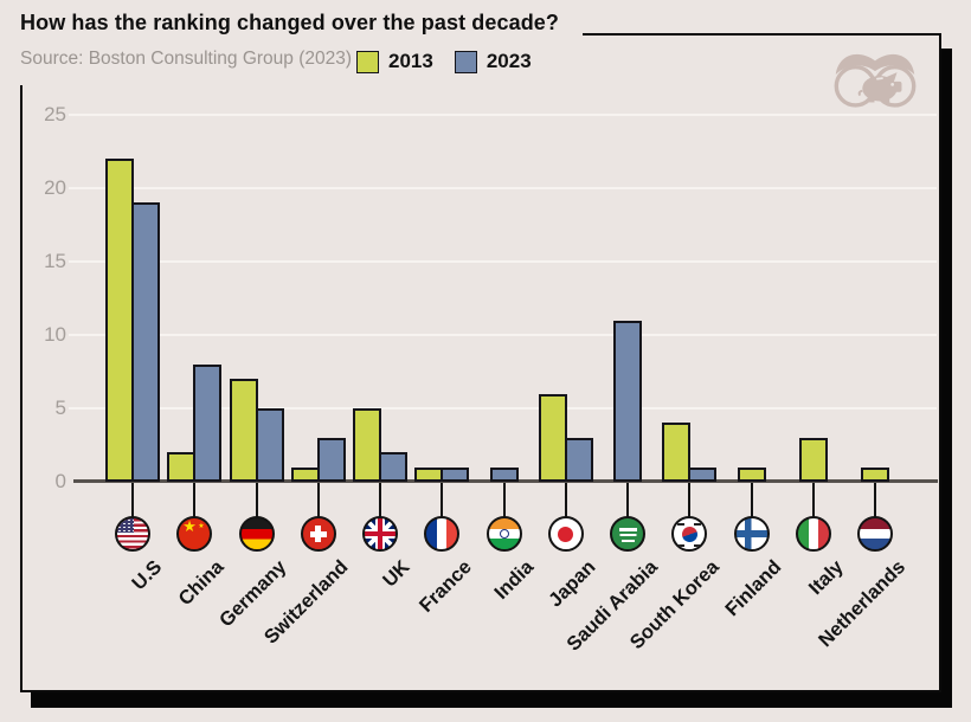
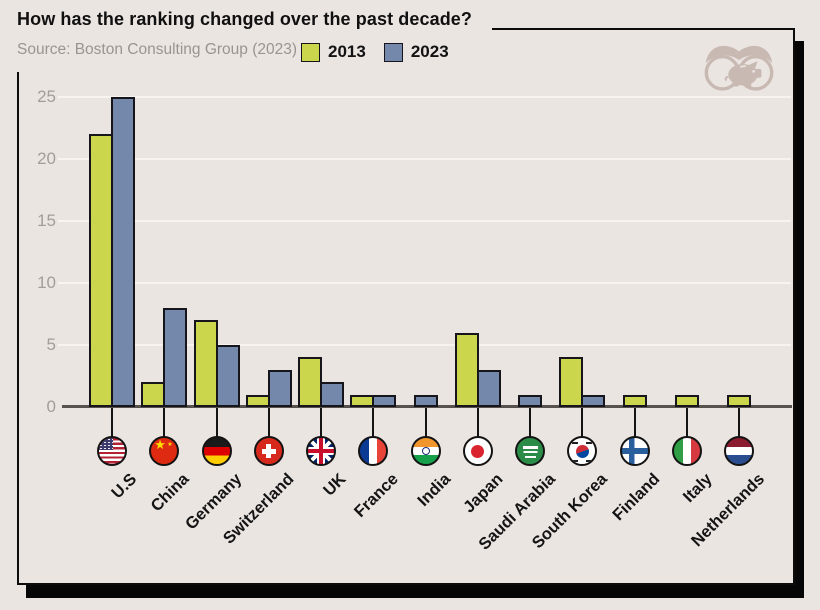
2023/U.S: 19 -> 25
2013/UK: 5 -> 4
2023/Saudi Arabia: 11 -> 1
2013/Italy: 3 -> 1
